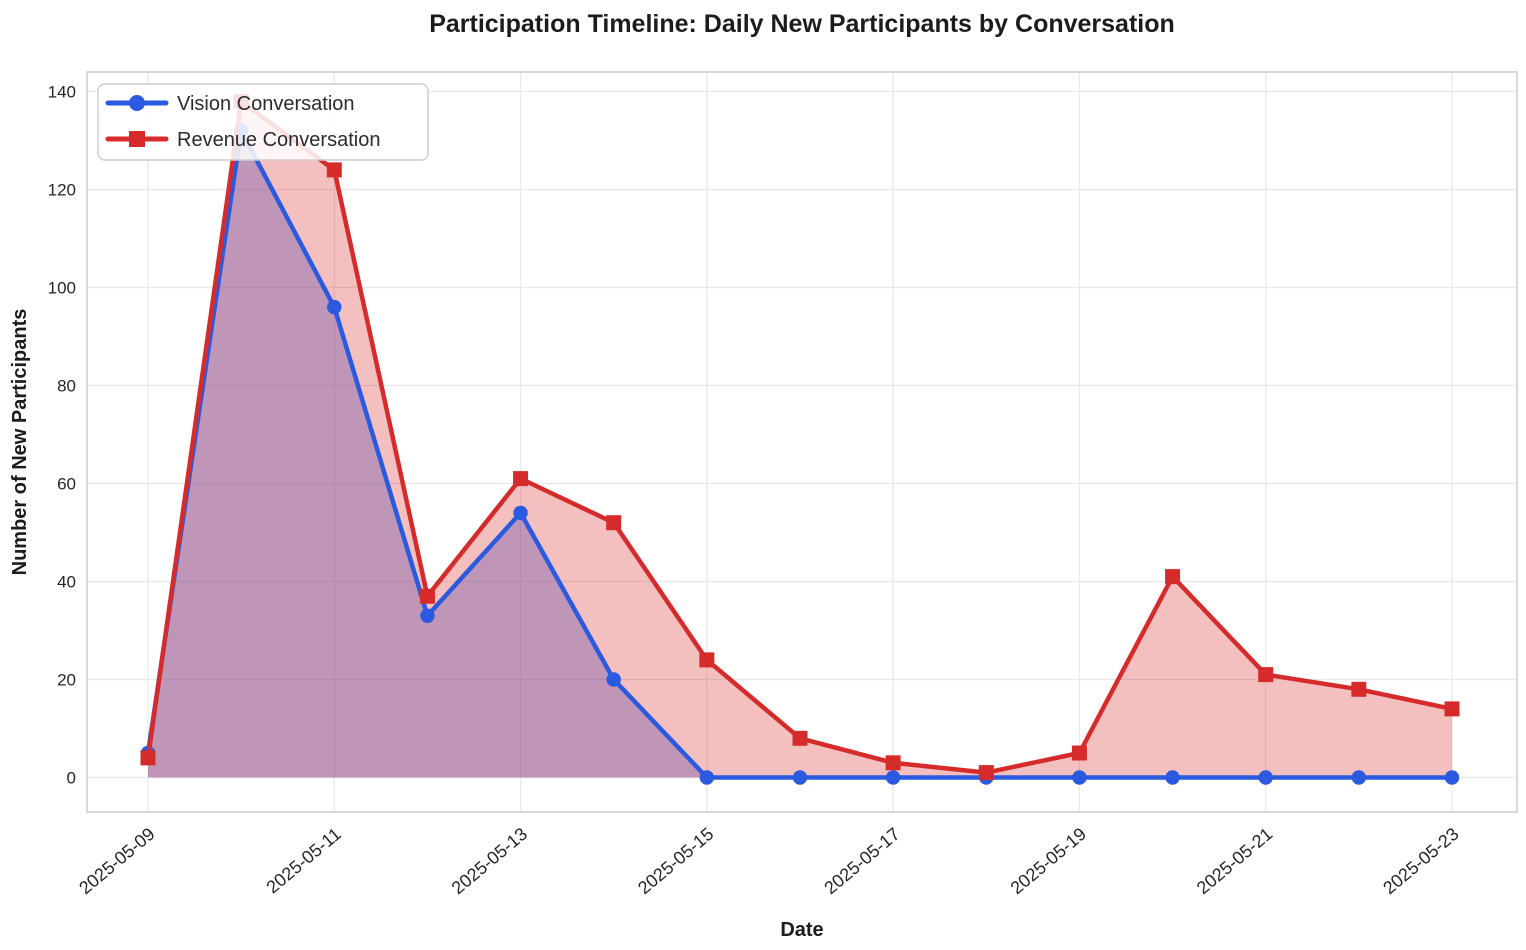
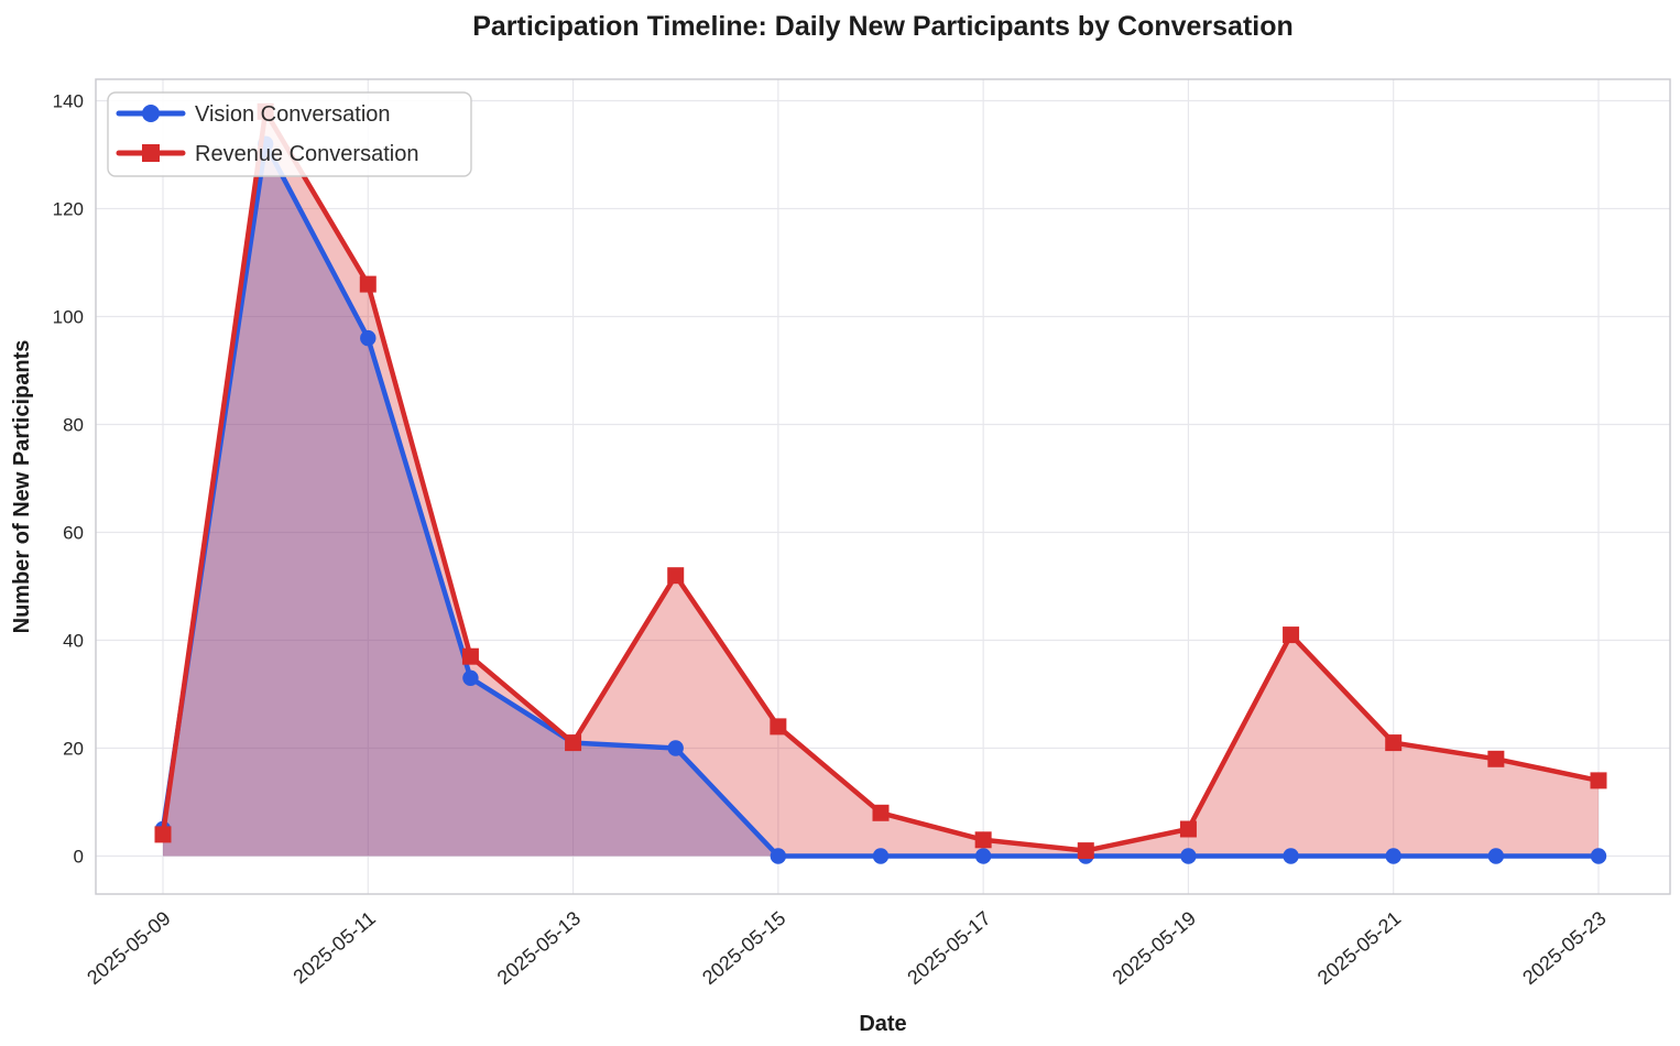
Revenue Conversation/2025-05-11: 124 -> 106
Vision Conversation/2025-05-13: 54 -> 21
Revenue Conversation/2025-05-13: 61 -> 21
